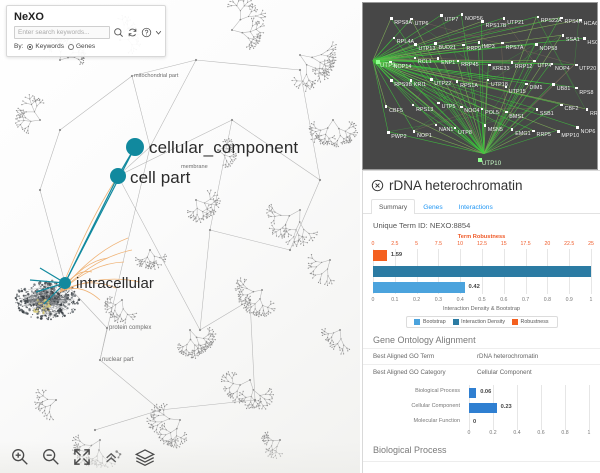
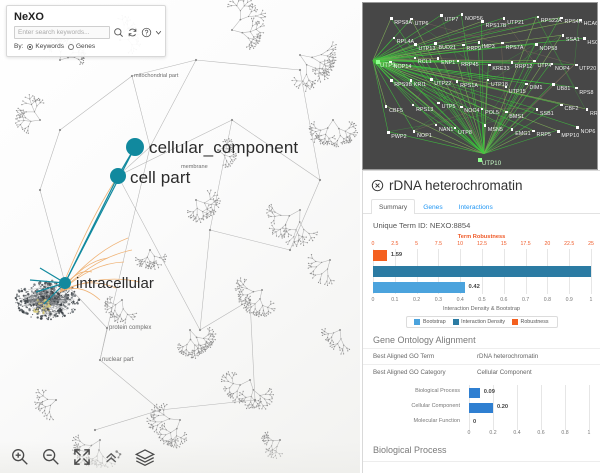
Gene Ontology Alignment/Biological Process: 0.06 -> 0.09
Gene Ontology Alignment/Cellular Component: 0.23 -> 0.20
